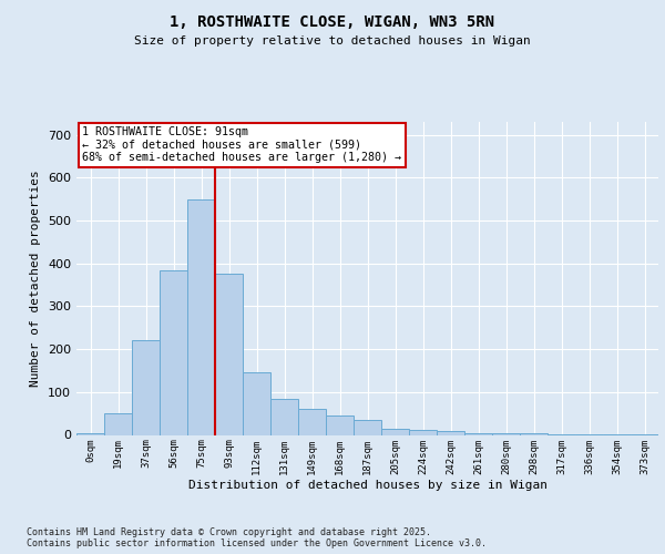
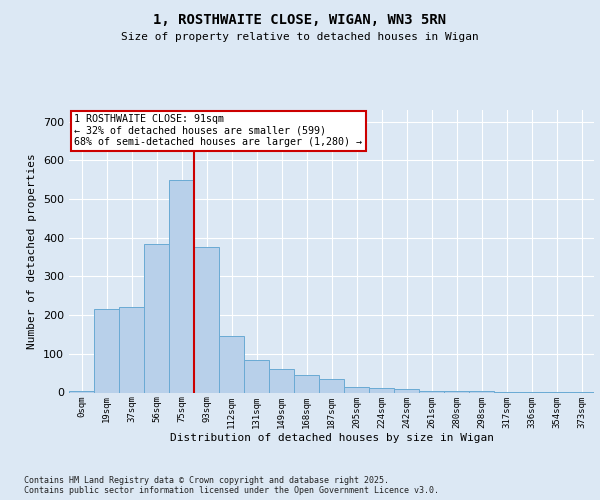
19sqm: 50 -> 215
